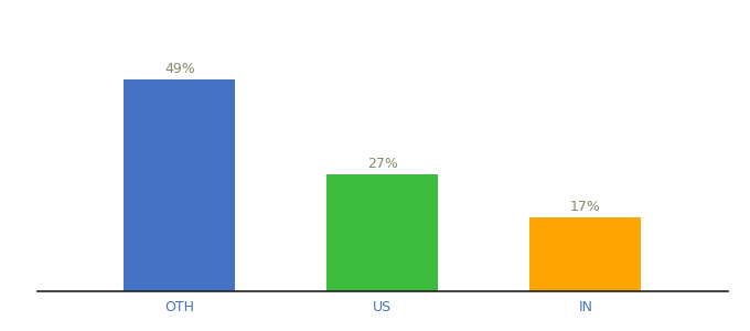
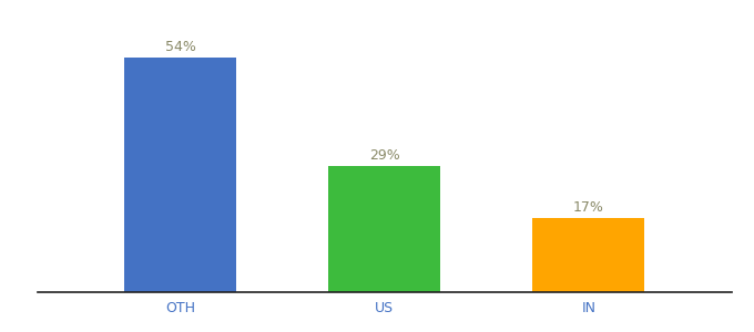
OTH: 49% -> 54%
US: 27% -> 29%
